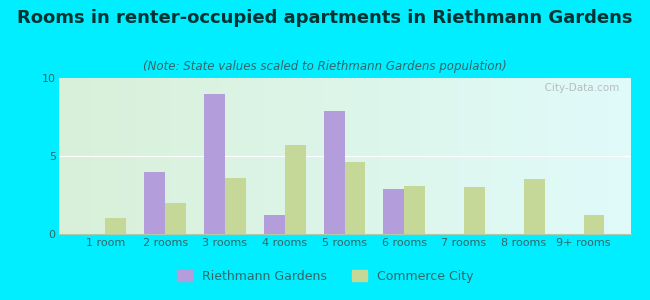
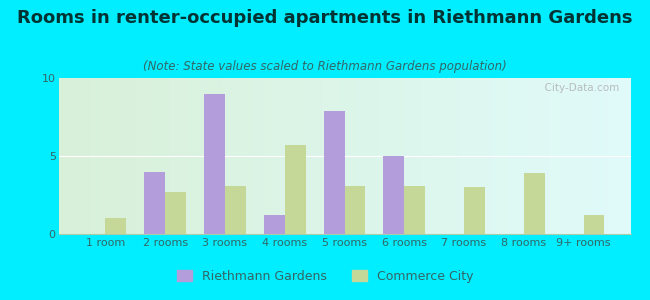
Commerce City/2 rooms: 2.0 -> 2.7
Commerce City/3 rooms: 3.6 -> 3.1
Commerce City/5 rooms: 4.6 -> 3.1
Riethmann Gardens/6 rooms: 2.9 -> 5.0
Commerce City/8 rooms: 3.5 -> 3.9
